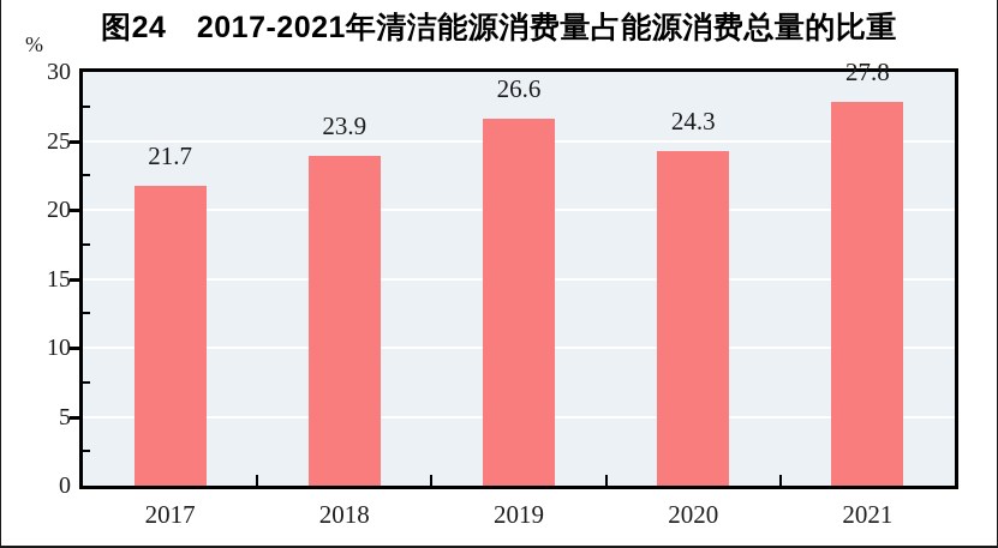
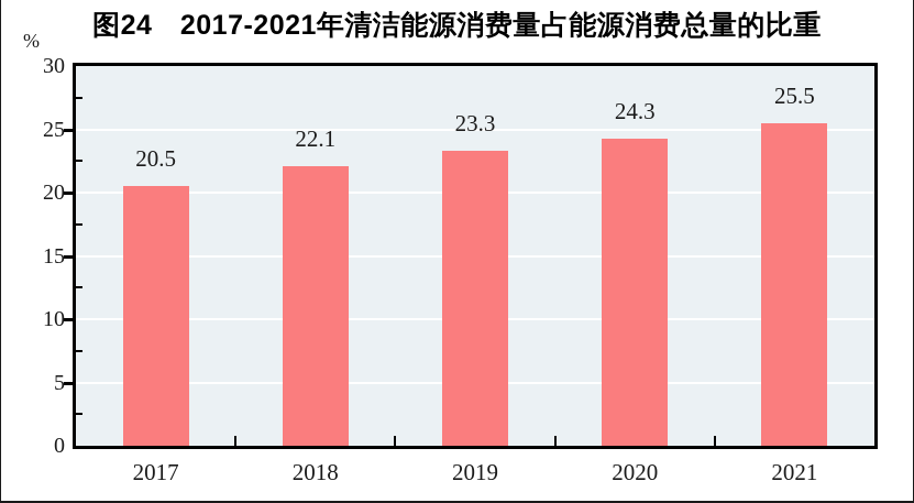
2017: 21.7 -> 20.5
2018: 23.9 -> 22.1
2019: 26.6 -> 23.3
2021: 27.8 -> 25.5
